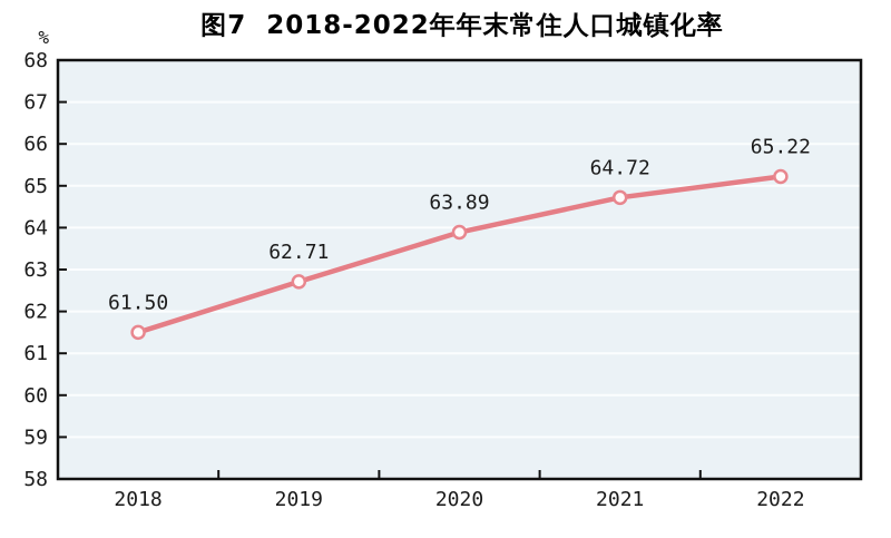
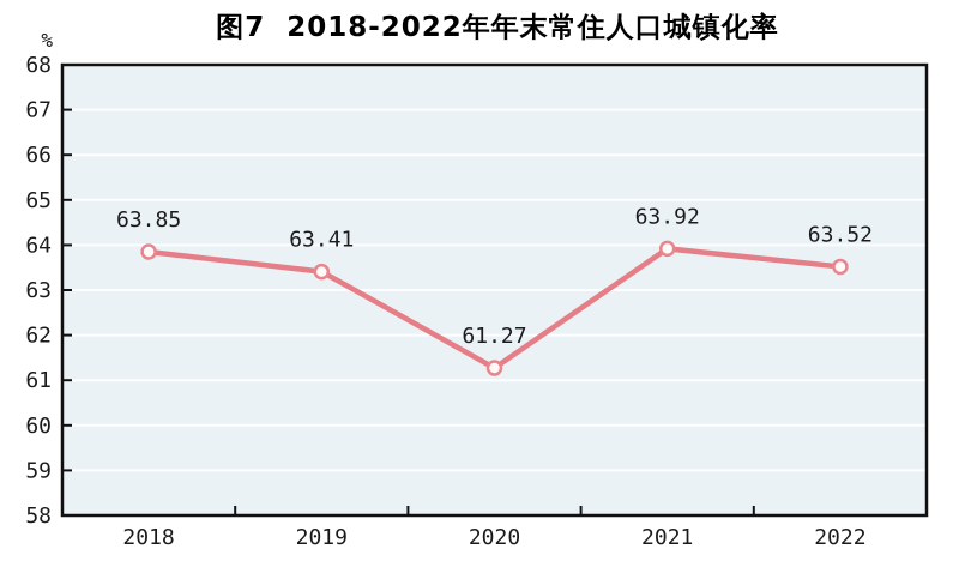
2018: 61.50 -> 63.85
2019: 62.71 -> 63.41
2020: 63.89 -> 61.27
2021: 64.72 -> 63.92
2022: 65.22 -> 63.52
